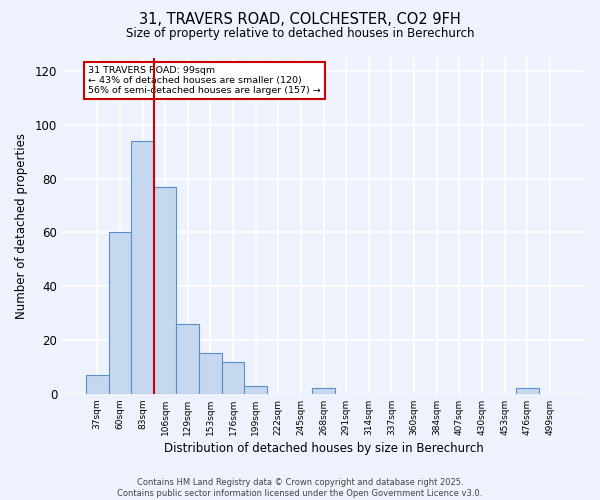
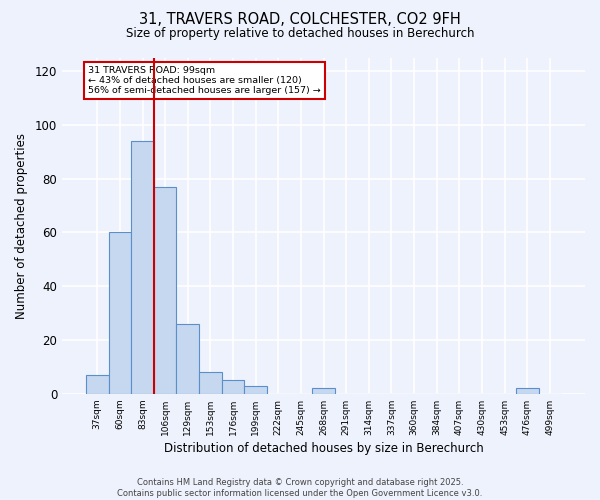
153sqm: 15 -> 8
176sqm: 12 -> 5
